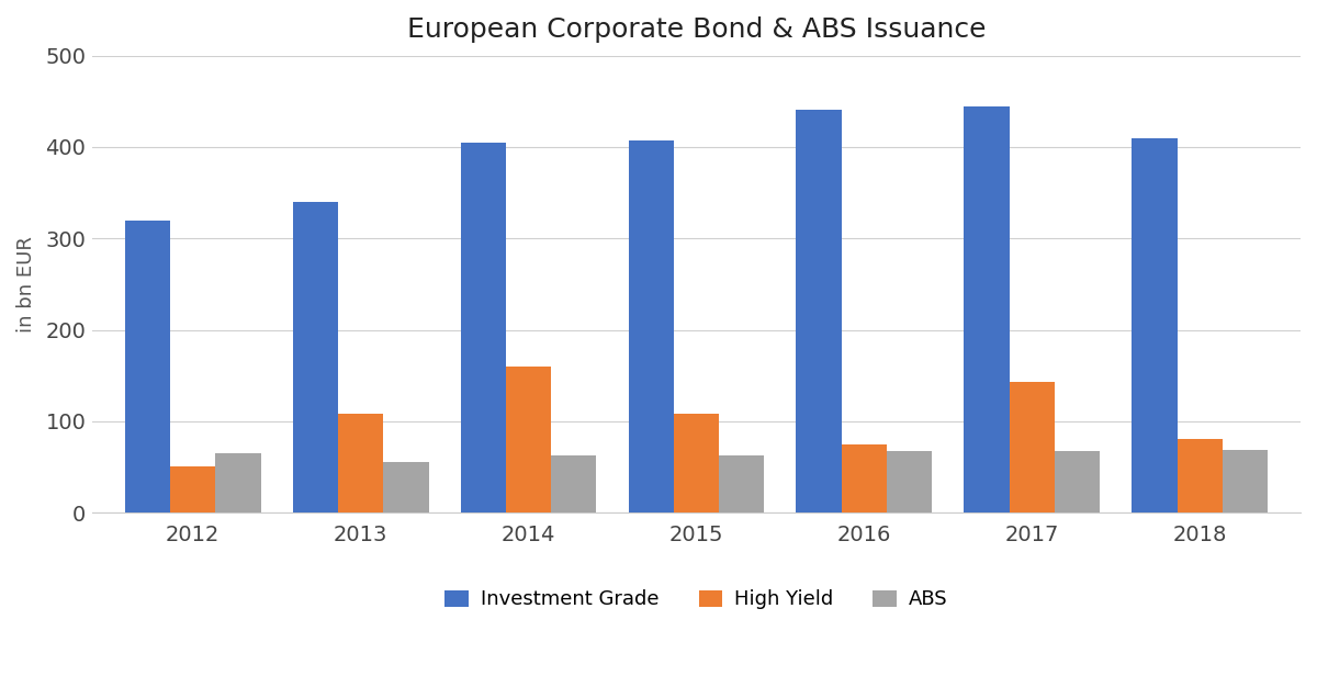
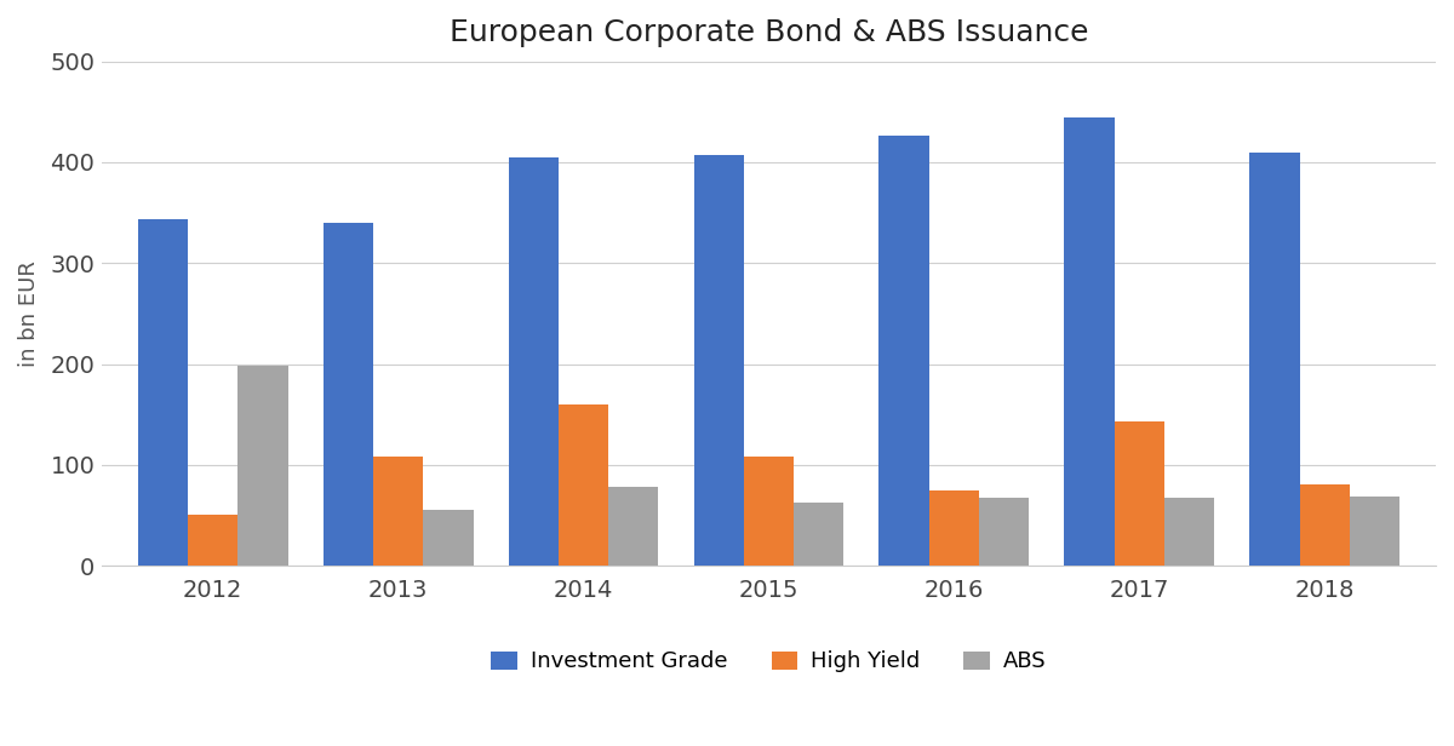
Investment Grade/2012: 320 -> 344
ABS/2012: 65 -> 198
ABS/2014: 62 -> 78
Investment Grade/2016: 441 -> 426
